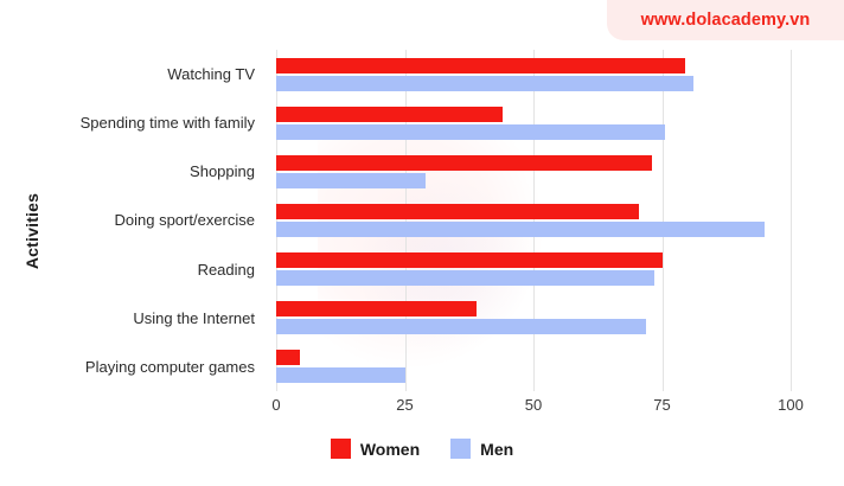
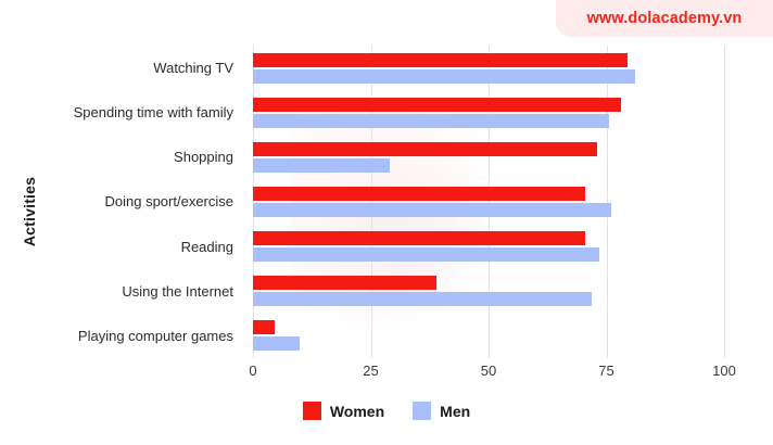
Women/Spending time with family: 44 -> 78
Men/Doing sport/exercise: 95 -> 76
Women/Reading: 75 -> 70
Men/Playing computer games: 25 -> 10
